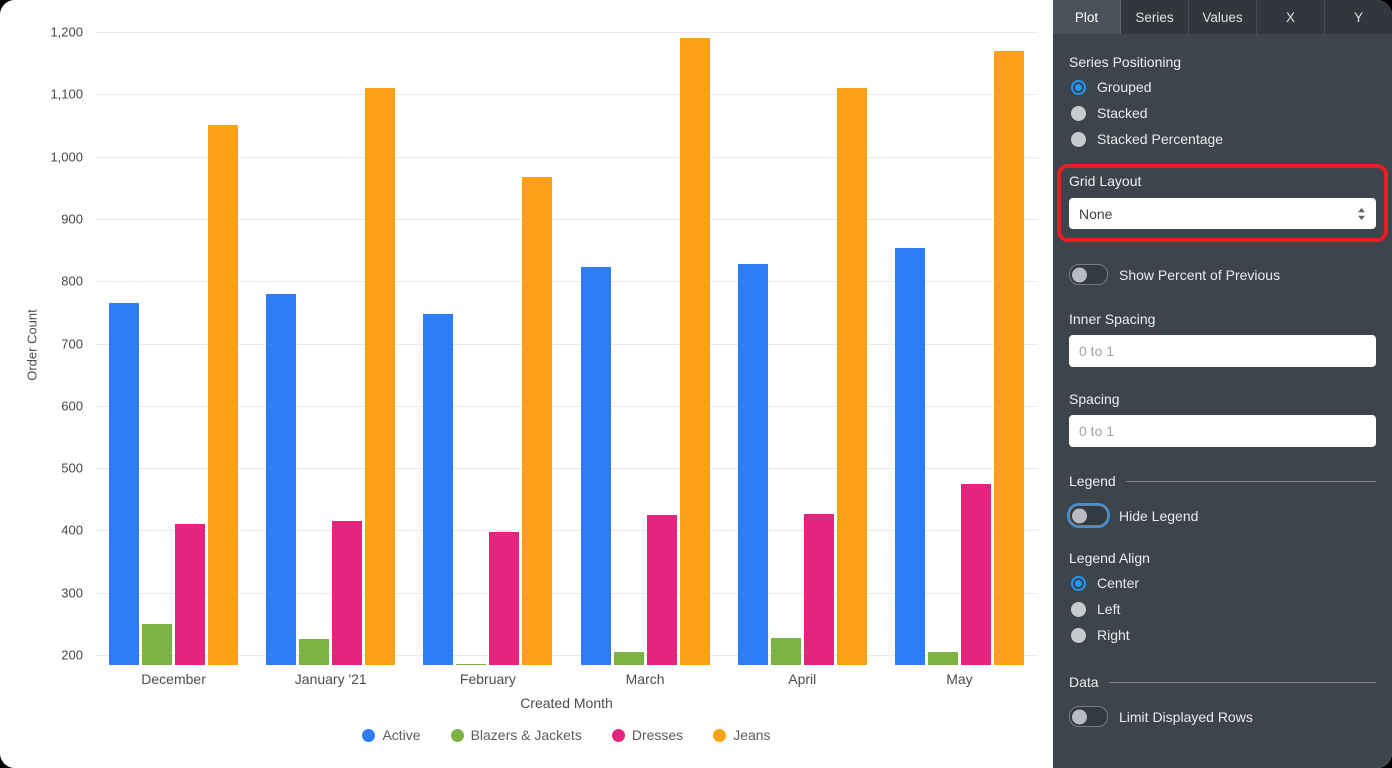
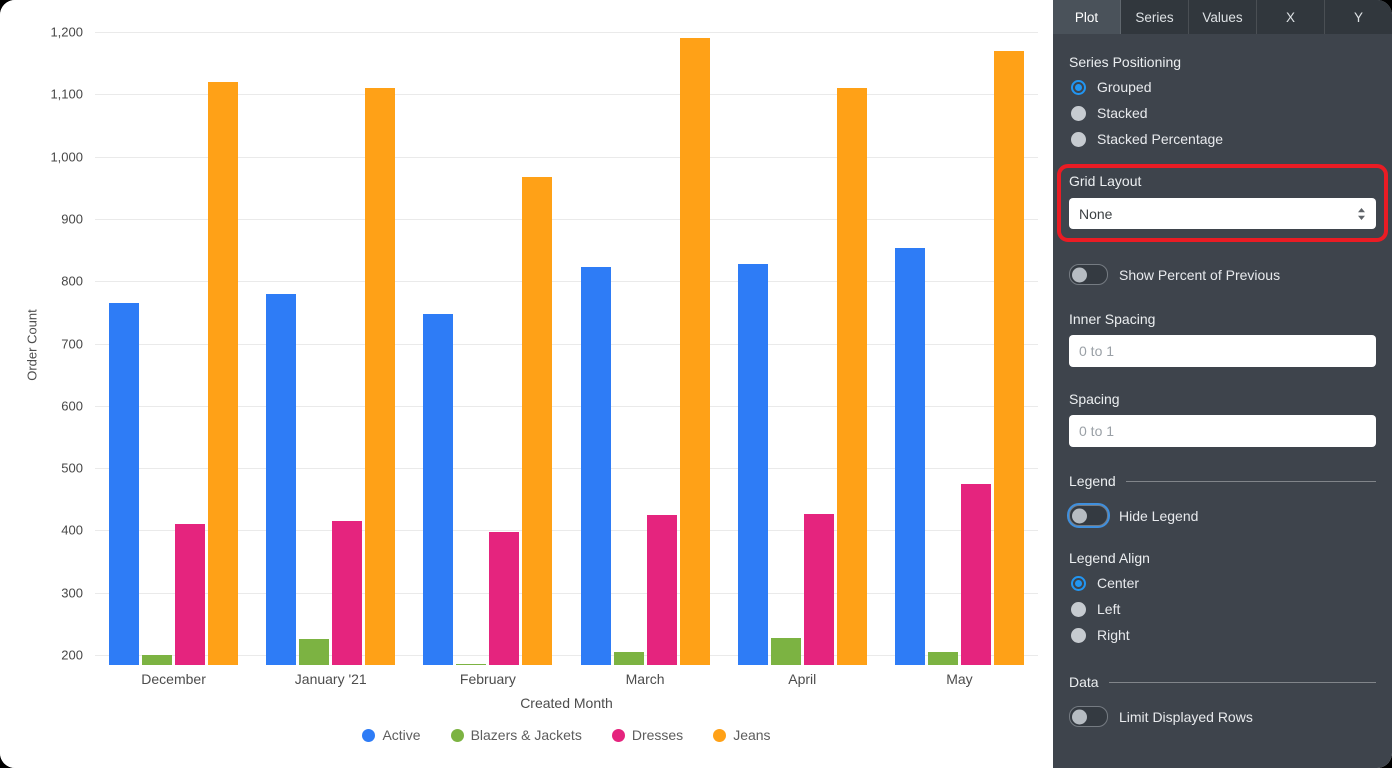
Blazers & Jackets/December: 250 -> 200
Jeans/December: 1050 -> 1120
